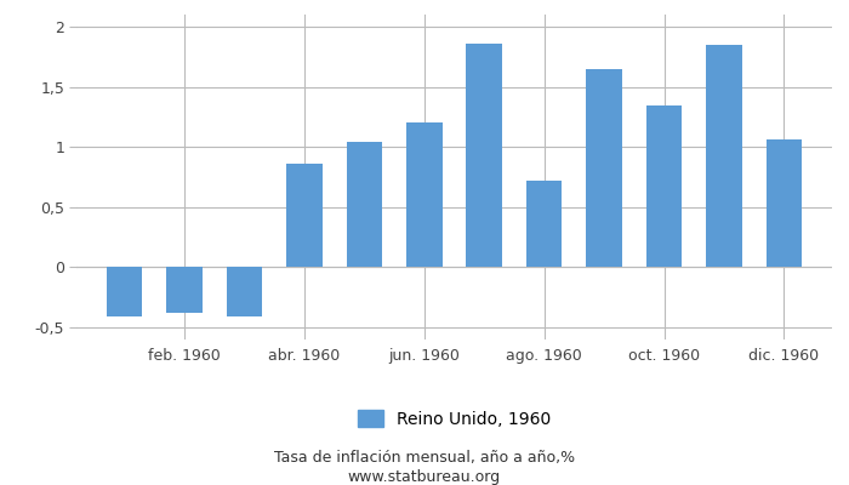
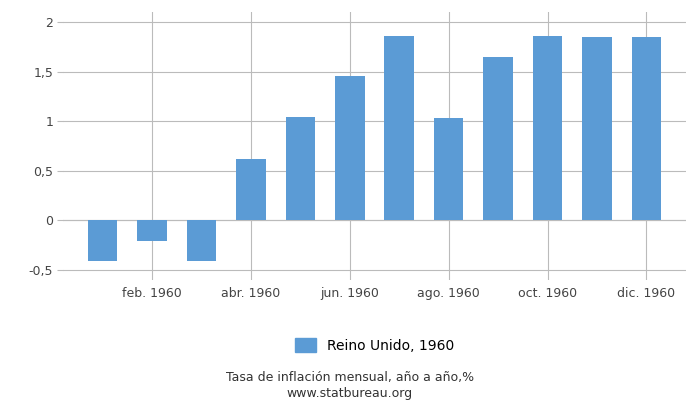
feb. 1960: -0,38 -> -0,21
abr. 1960: 0,86 -> 0,62
jun. 1960: 1,20 -> 1,46
ago. 1960: 0,72 -> 1,03
oct. 1960: 1,34 -> 1,86
dic. 1960: 1,06 -> 1,85
